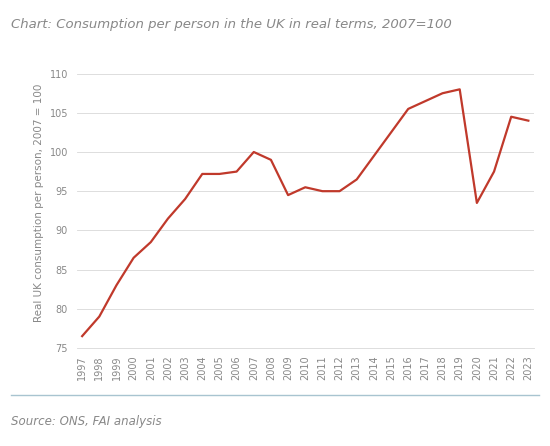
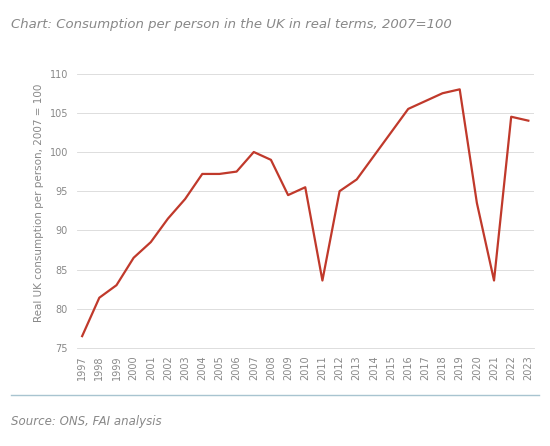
1998: 79.0 -> 81.4
2011: 95.0 -> 83.6
2021: 97.5 -> 83.6
